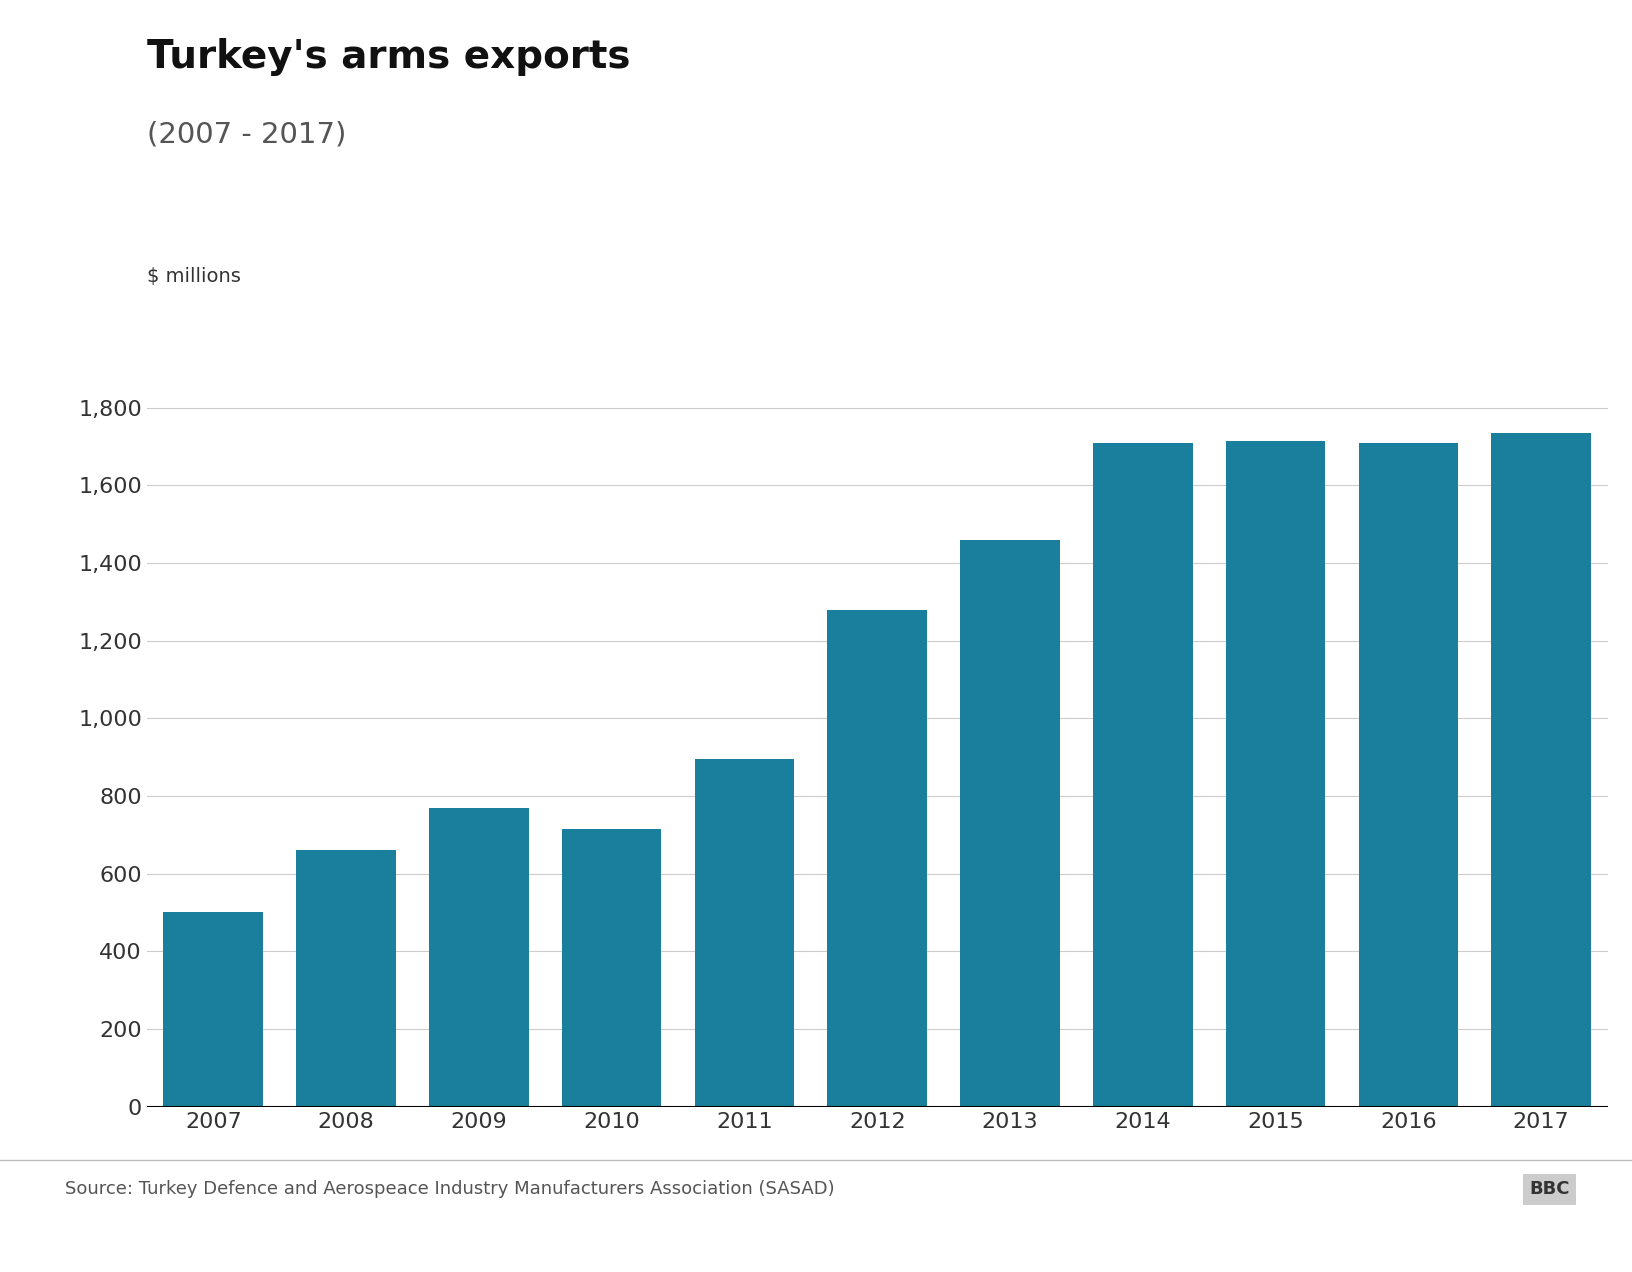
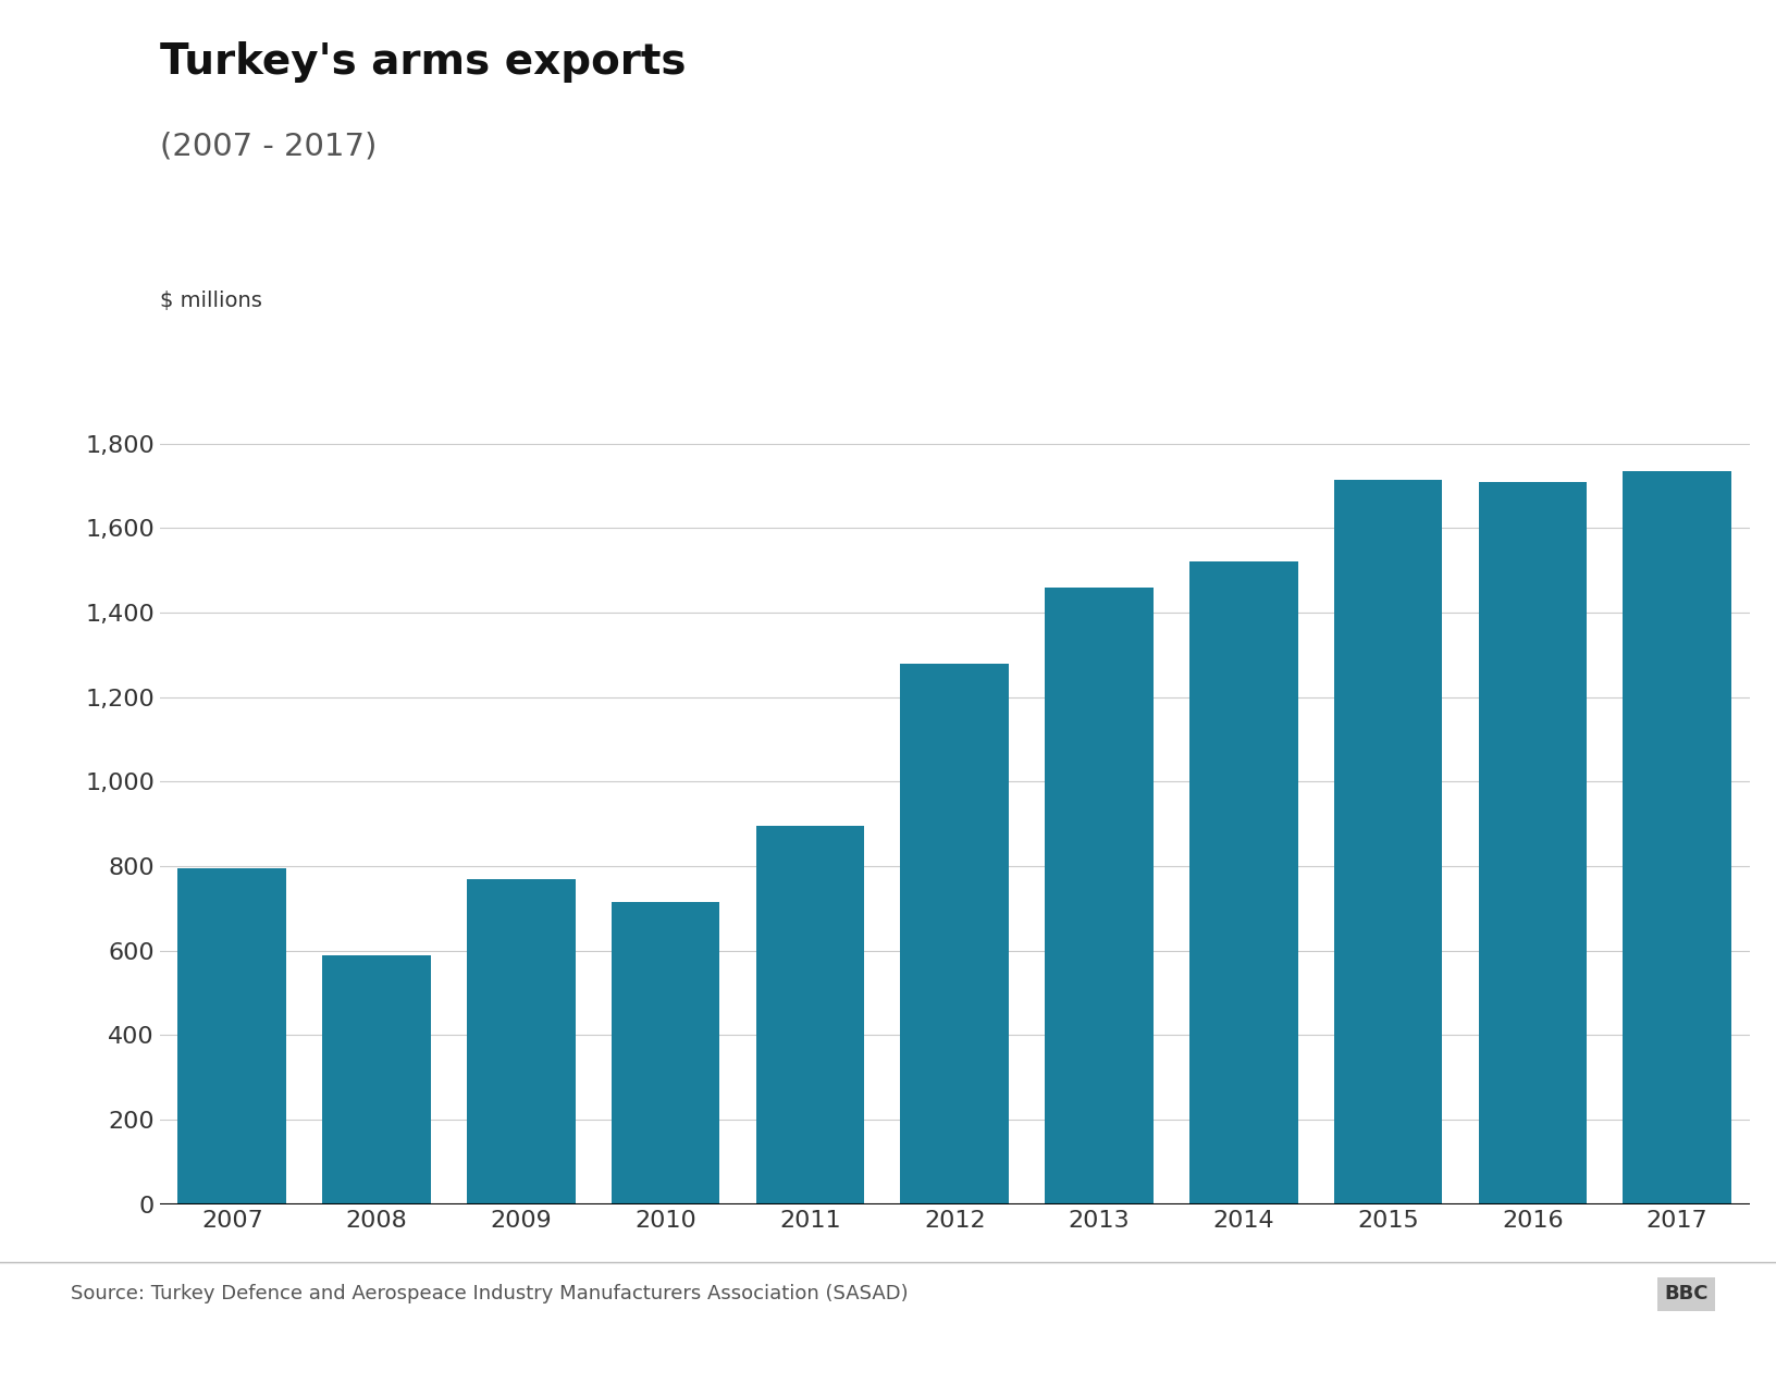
2007: 500 -> 795
2008: 660 -> 590
2014: 1,710 -> 1,520
